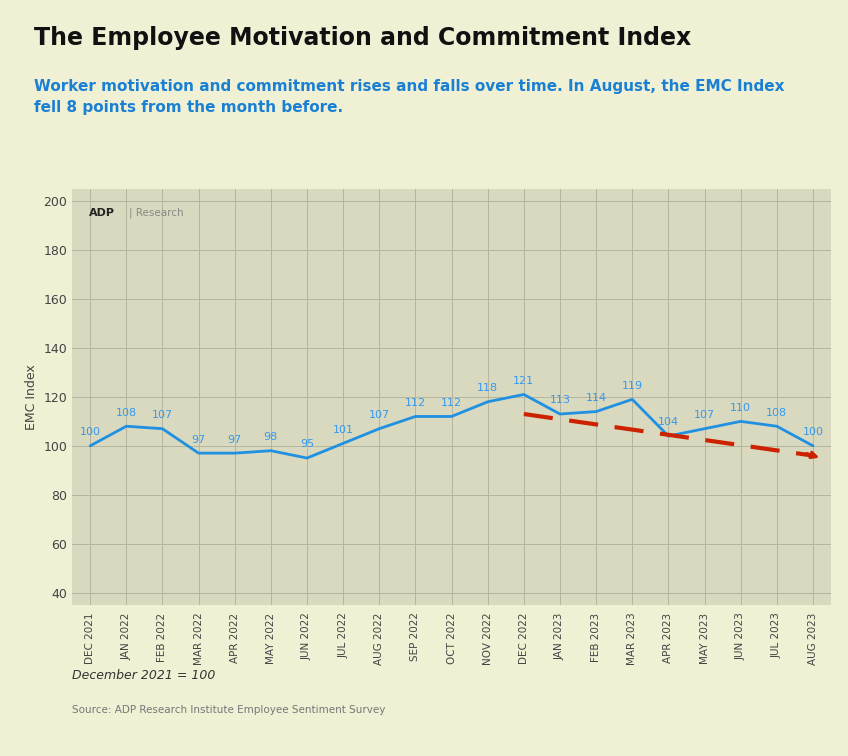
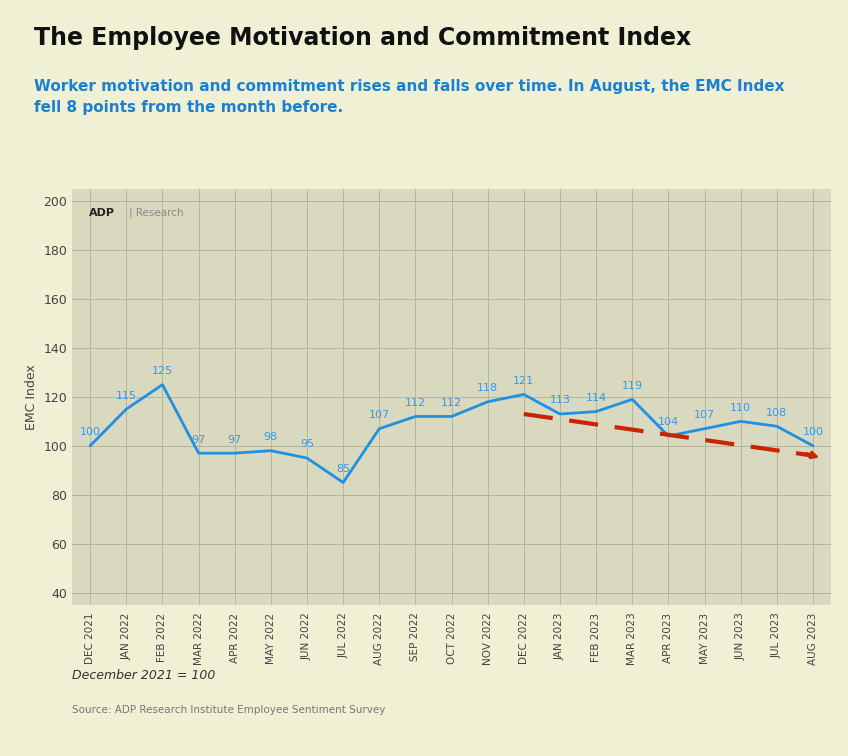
JAN 2022: 108 -> 115
FEB 2022: 107 -> 125
JUL 2022: 101 -> 85
